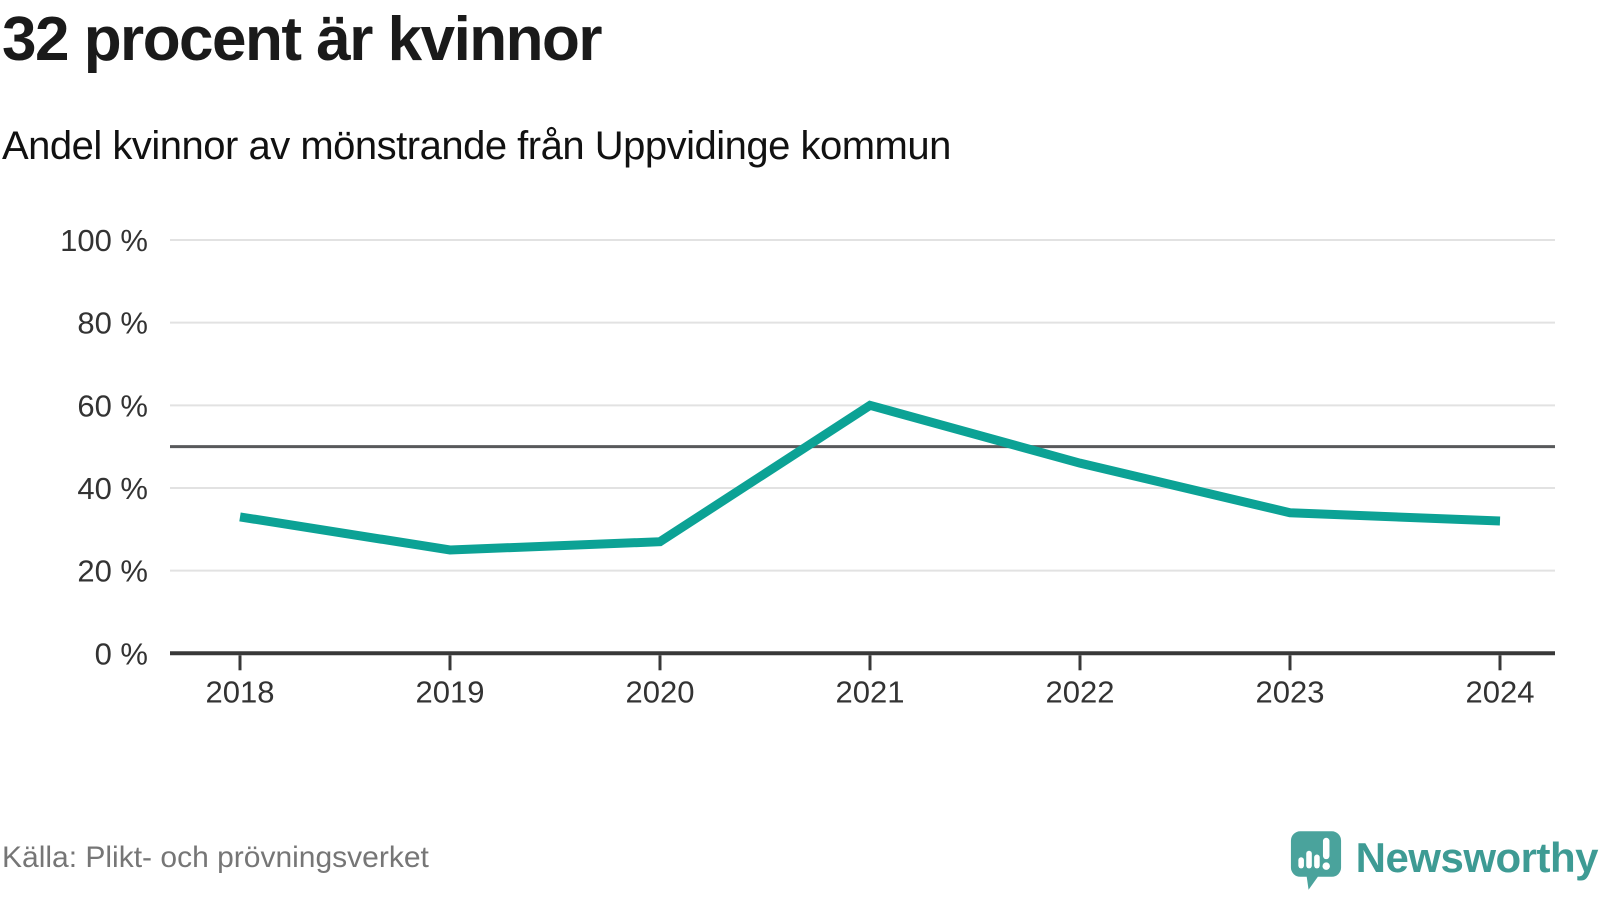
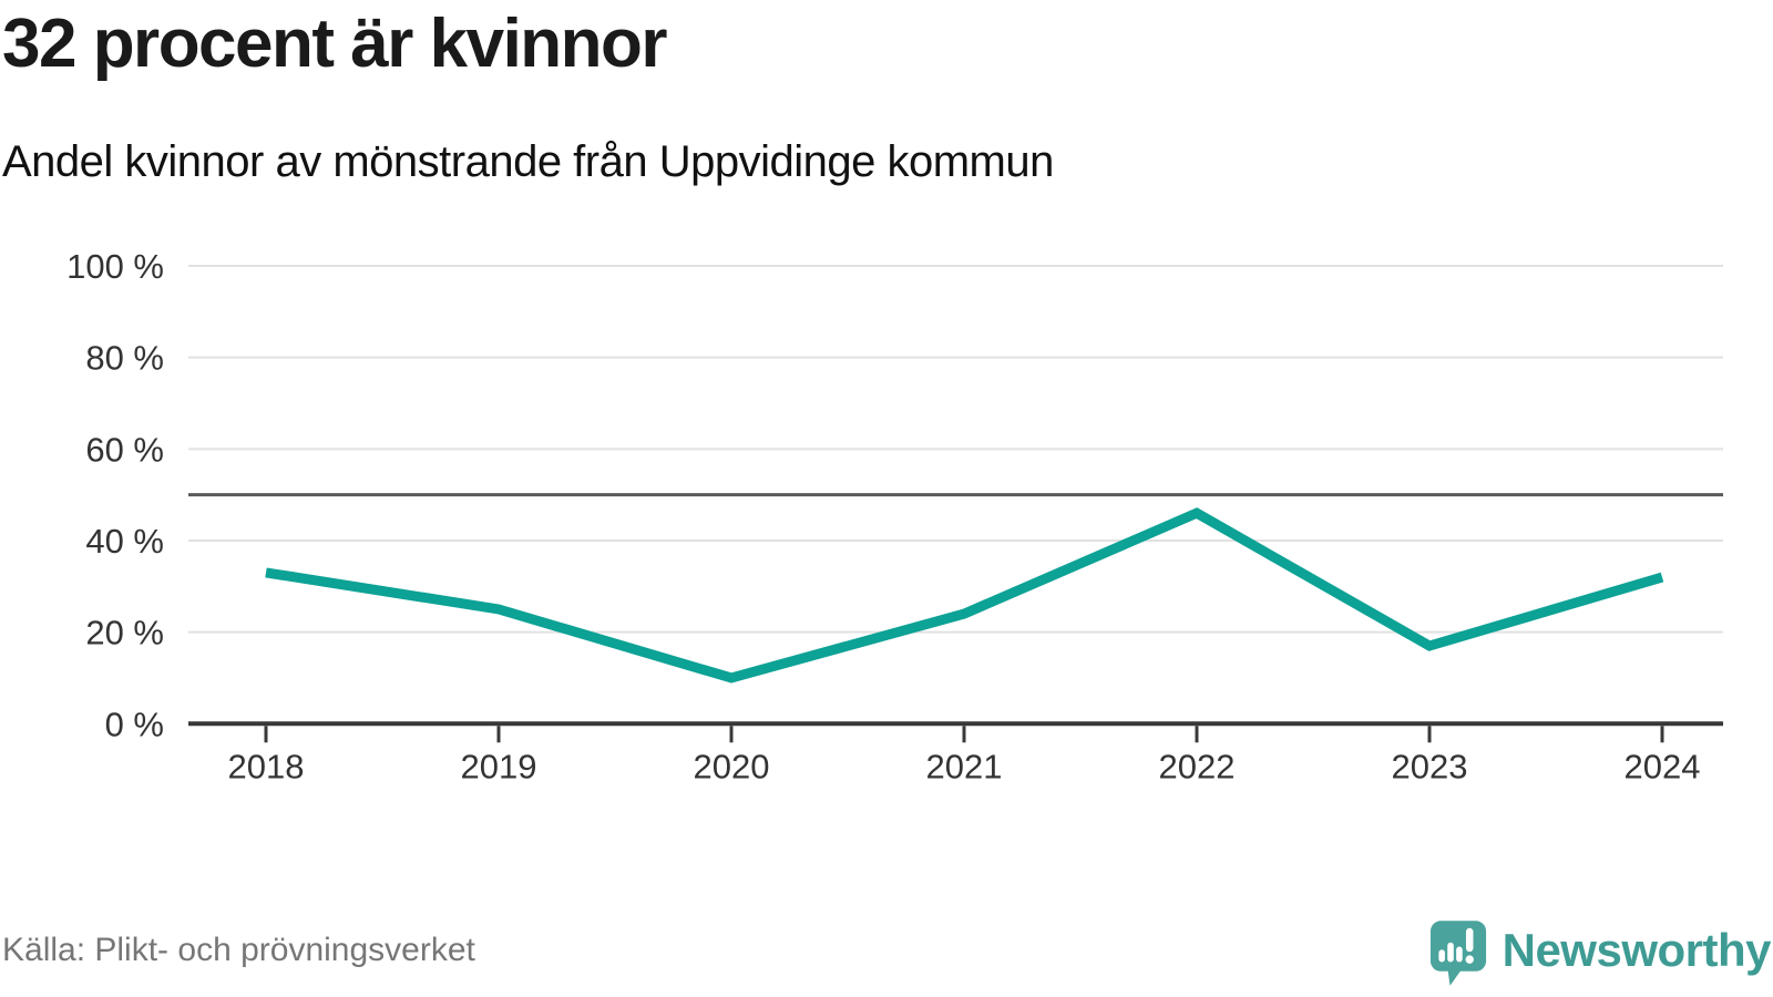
2020: 27% -> 10%
2021: 60% -> 24%
2023: 34% -> 17%
